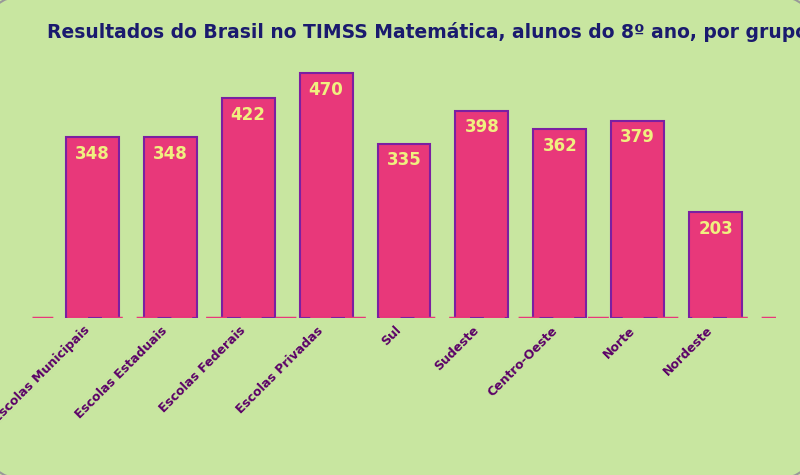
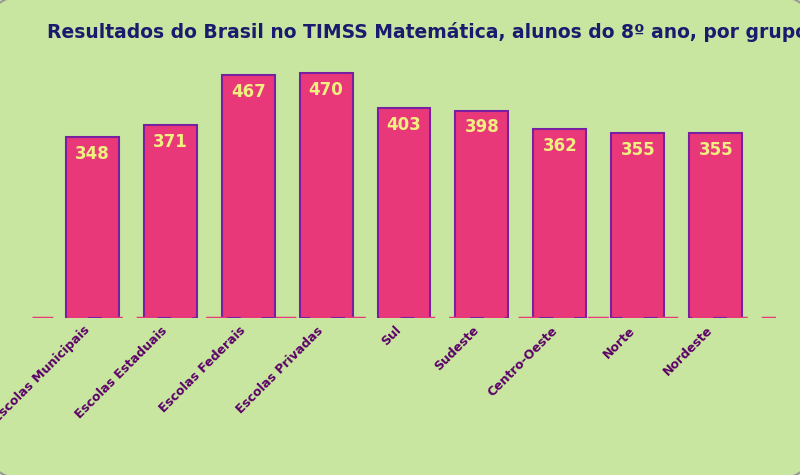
Escolas Estaduais: 348 -> 371
Escolas Federais: 422 -> 467
Sul: 335 -> 403
Norte: 379 -> 355
Nordeste: 203 -> 355
